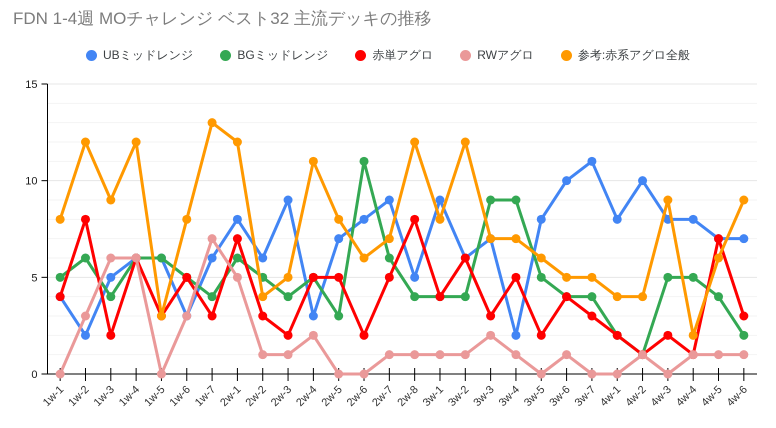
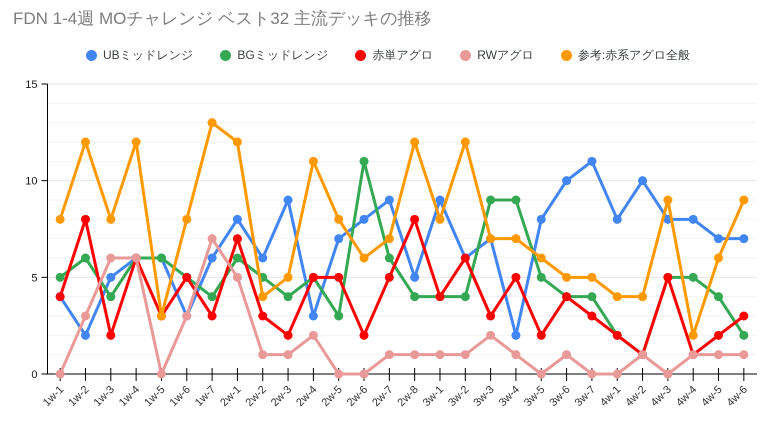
参考:赤系アグロ全般/1w-3: 9 -> 8
赤単アグロ/4w-3: 2 -> 5
赤単アグロ/4w-5: 7 -> 2
